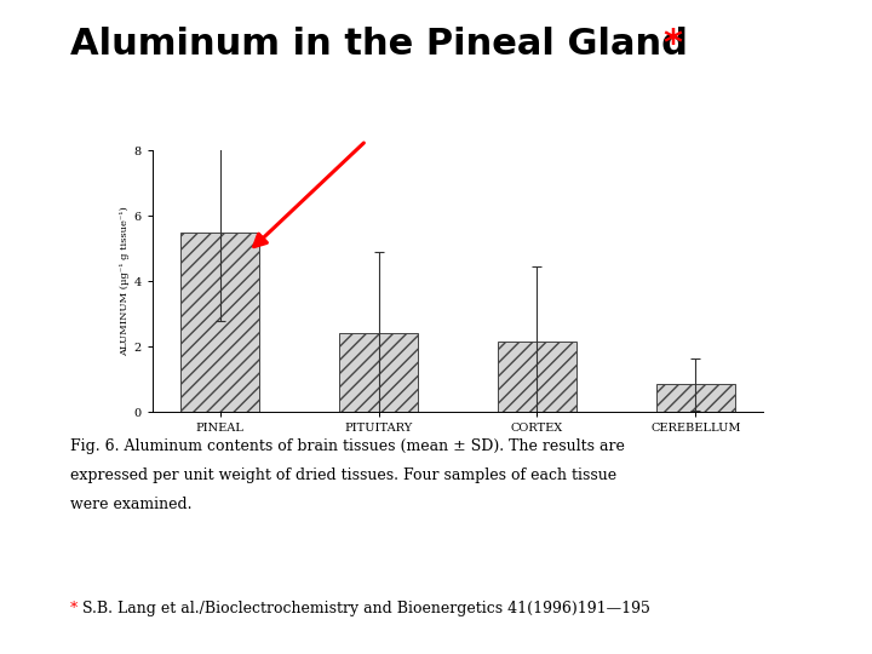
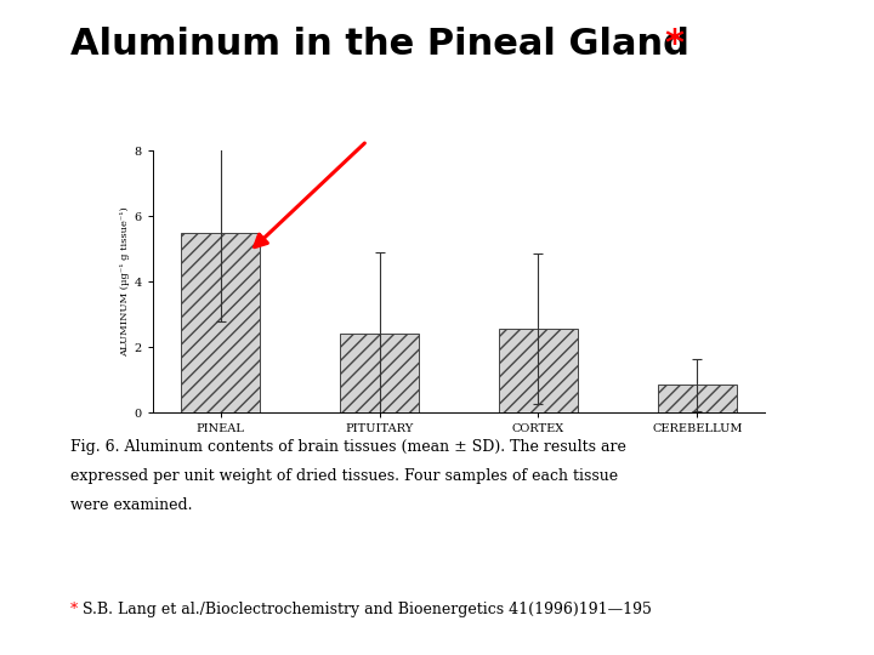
CORTEX: 2.15 -> 2.55
